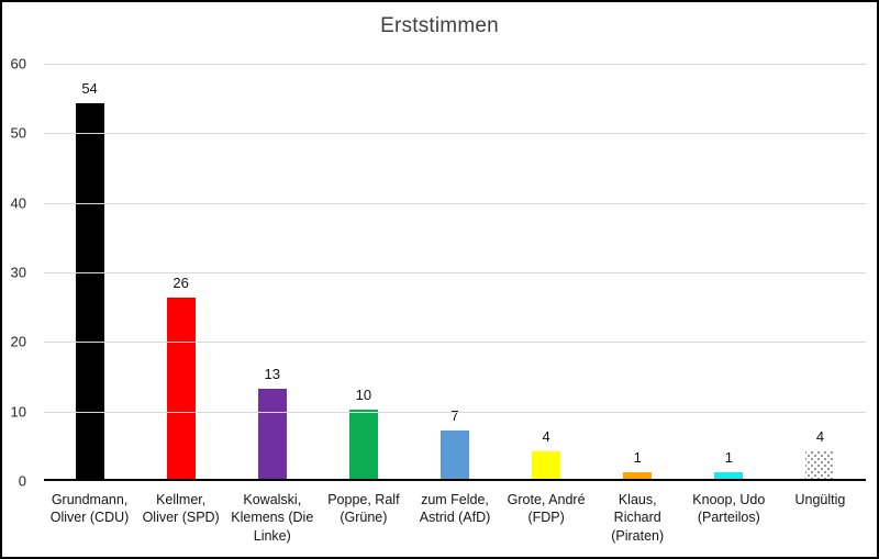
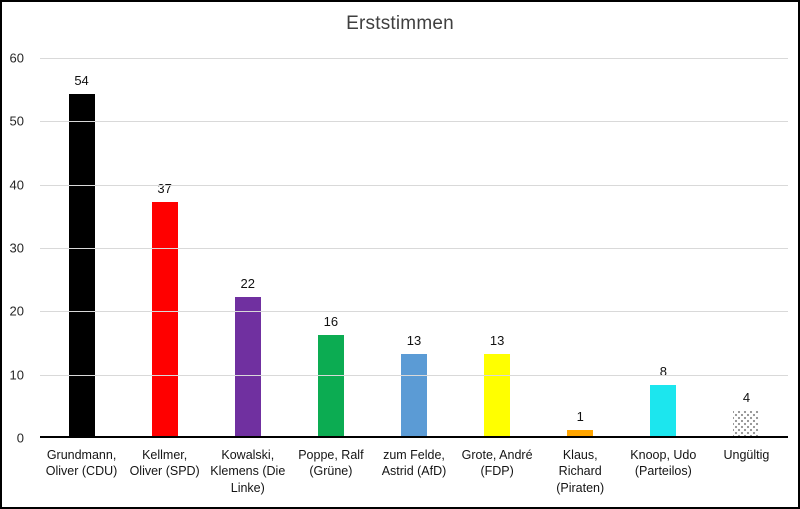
Kellmer, Oliver (SPD): 26 -> 37
Kowalski, Klemens (Die Linke): 13 -> 22
Poppe, Ralf (Grüne): 10 -> 16
zum Felde, Astrid (AfD): 7 -> 13
Grote, André (FDP): 4 -> 13
Knoop, Udo (Parteilos): 1 -> 8
